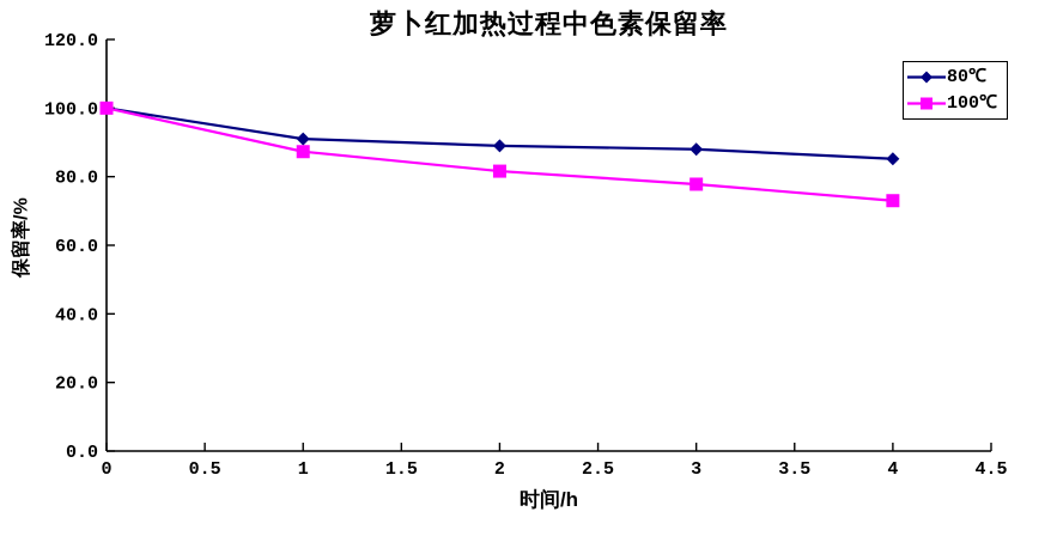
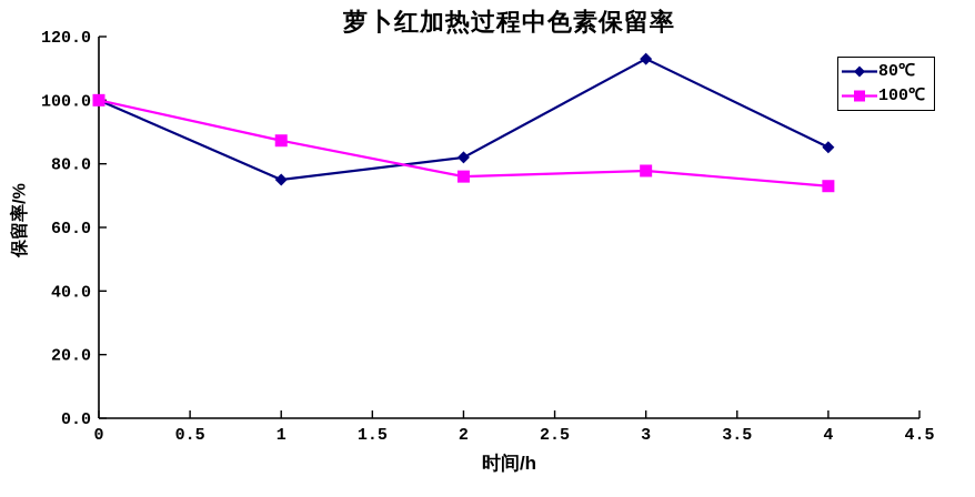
80℃/1: 91 -> 75
80℃/2: 89 -> 82
100℃/2: 82 -> 76
80℃/3: 88 -> 113
